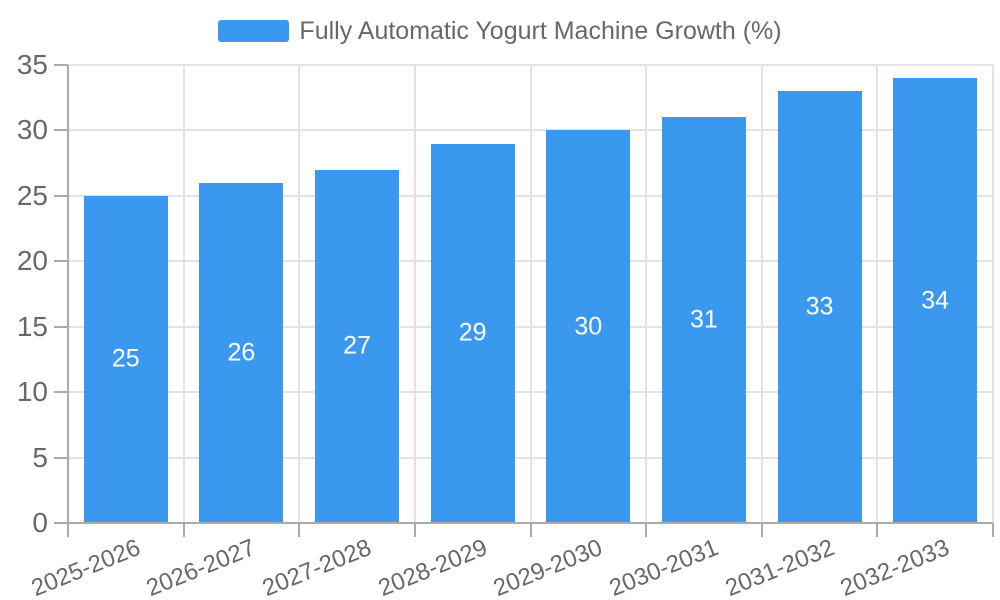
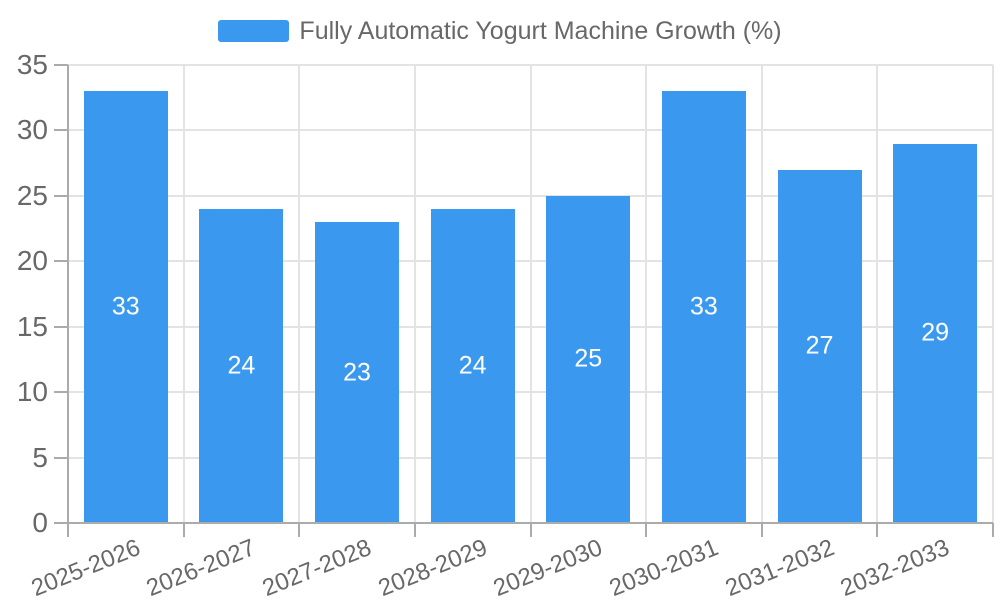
2025-2026: 25 -> 33
2026-2027: 26 -> 24
2027-2028: 27 -> 23
2028-2029: 29 -> 24
2029-2030: 30 -> 25
2030-2031: 31 -> 33
2031-2032: 33 -> 27
2032-2033: 34 -> 29
